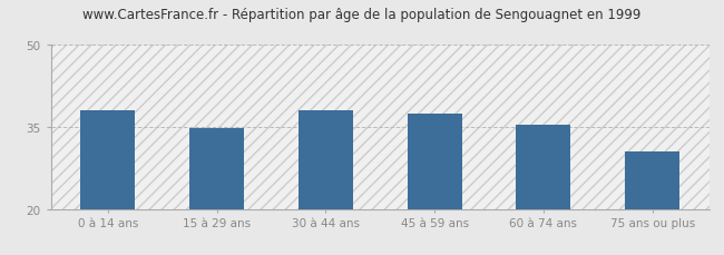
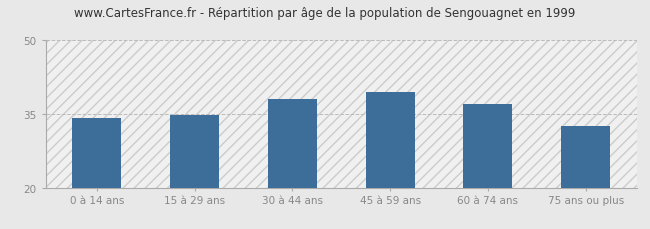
0 à 14 ans: 38.0 -> 34.2
45 à 59 ans: 37.5 -> 39.5
60 à 74 ans: 35.5 -> 37.0
75 ans ou plus: 30.5 -> 32.5
